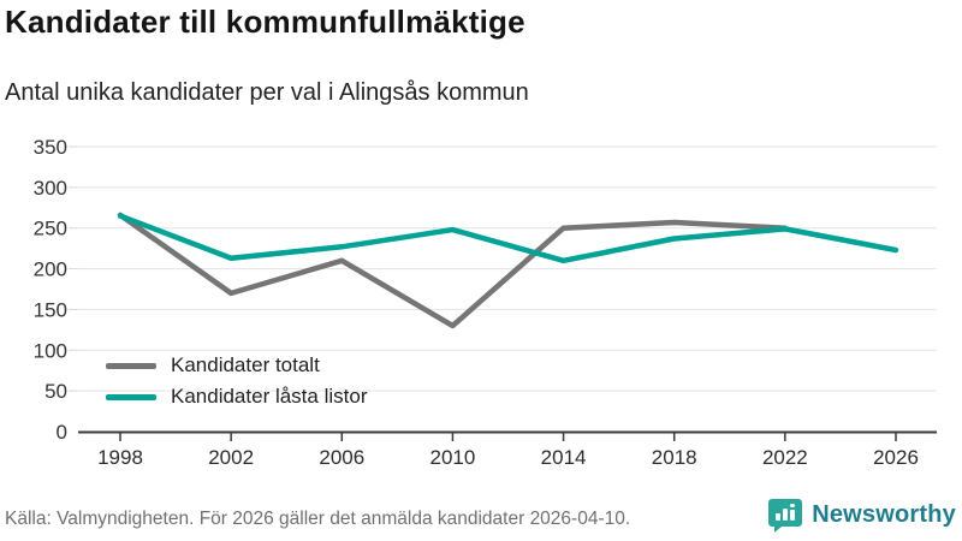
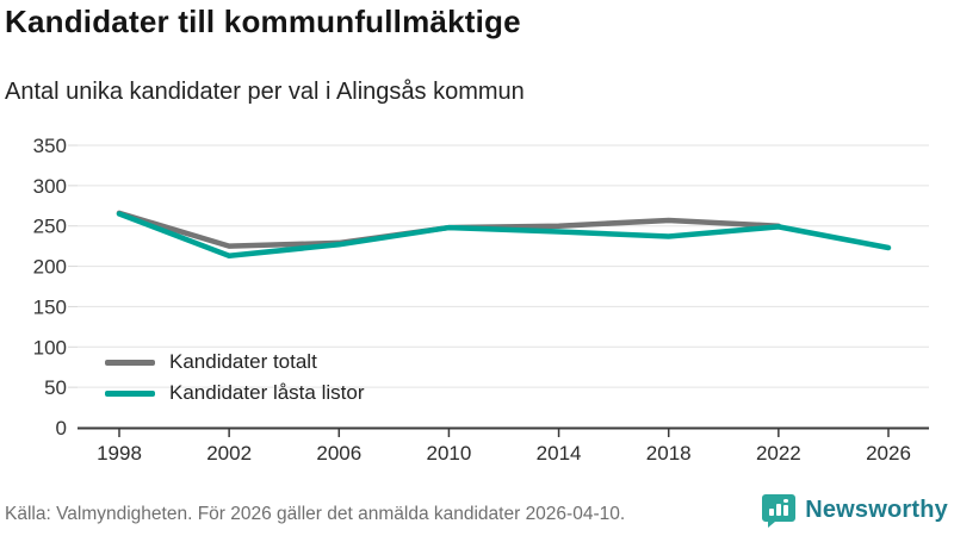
Kandidater totalt/2002: 170 -> 220
Kandidater totalt/2006: 210 -> 230
Kandidater totalt/2010: 130 -> 250
Kandidater låsta listor/2014: 210 -> 240
